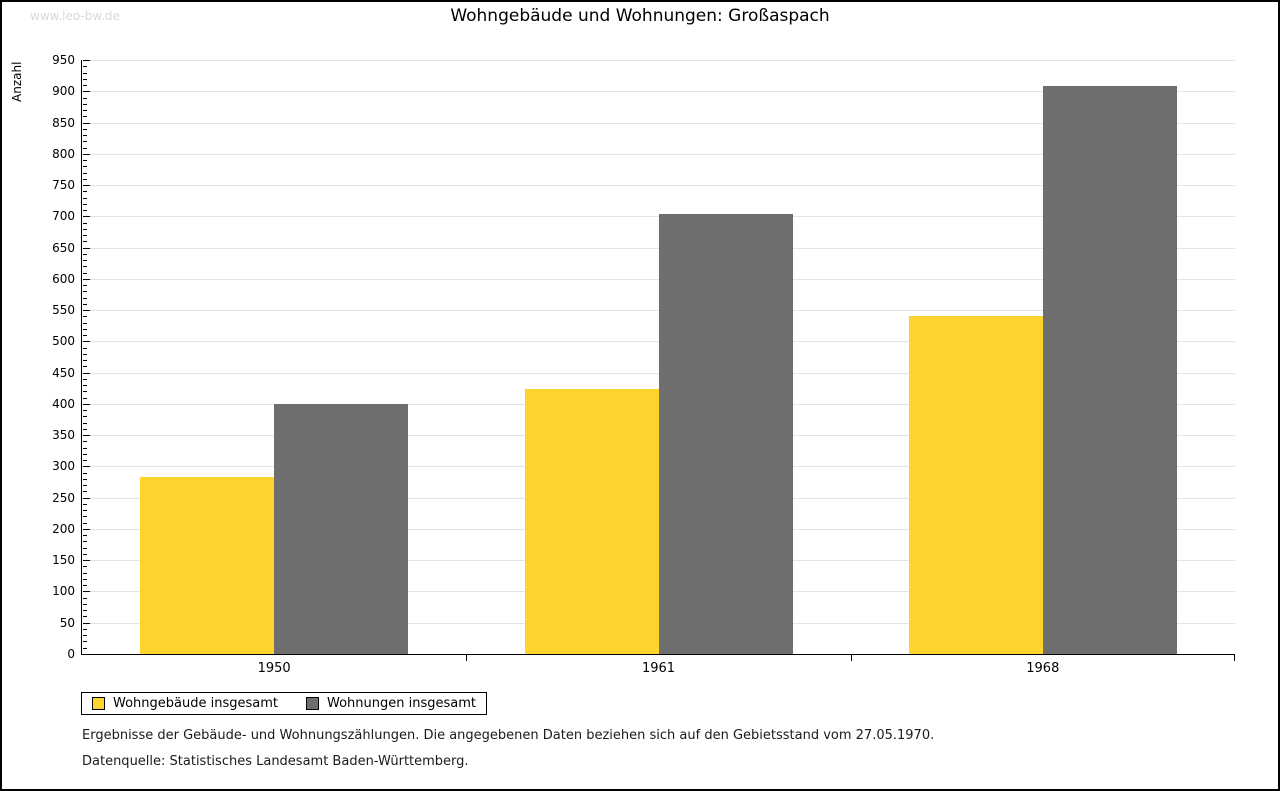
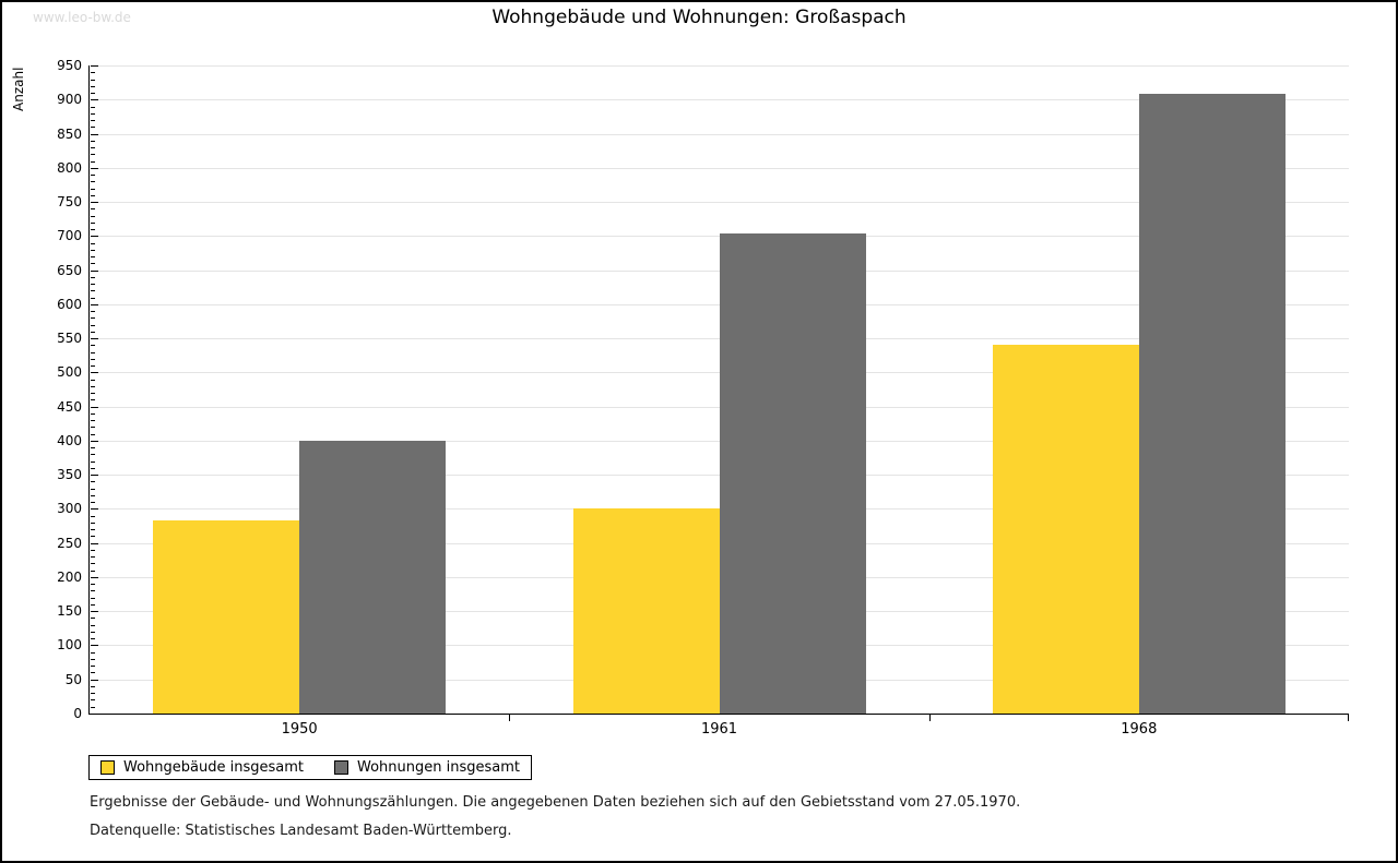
Wohngebäude insgesamt/1961: 420 -> 300
